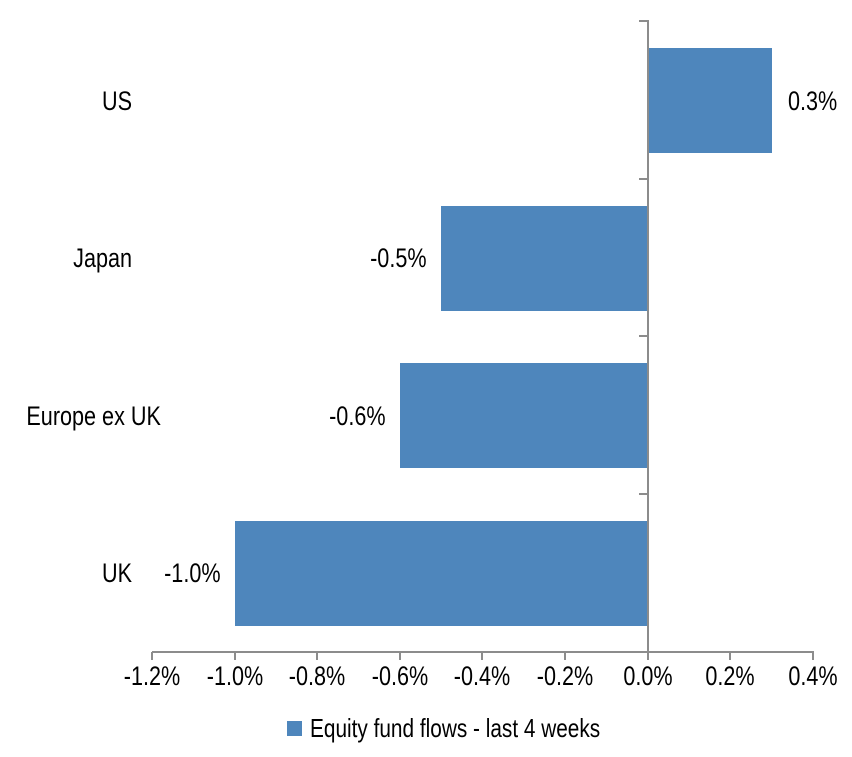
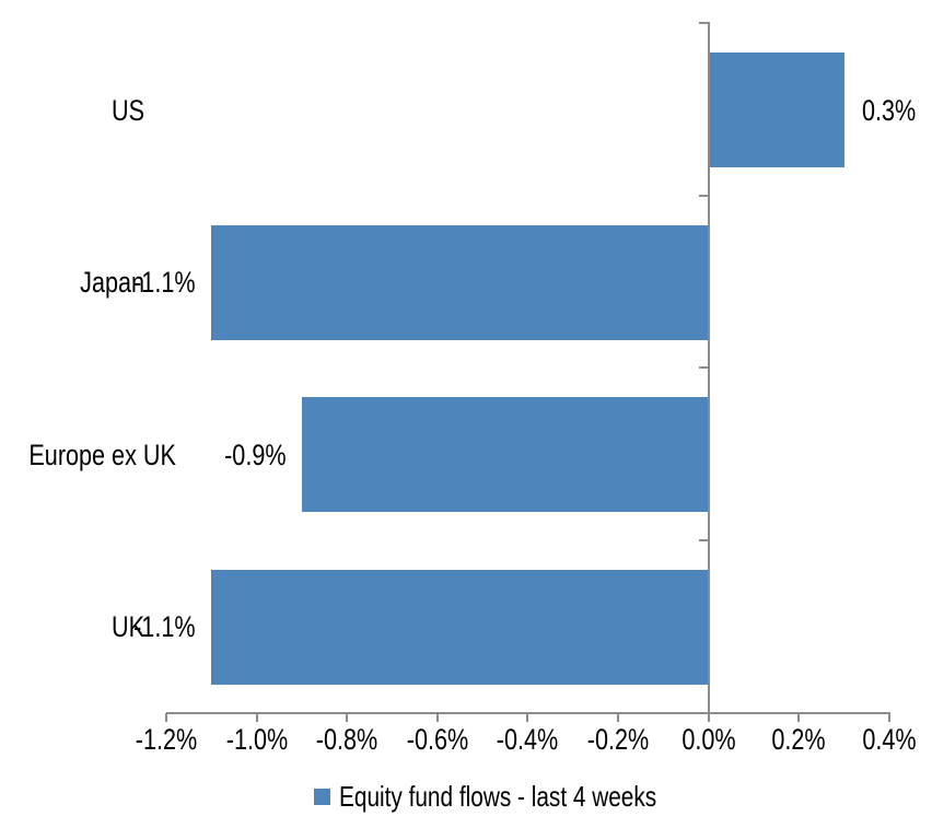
Japan: -0.5% -> -1.1%
Europe ex UK: -0.6% -> -0.9%
UK: -1.0% -> -1.1%
